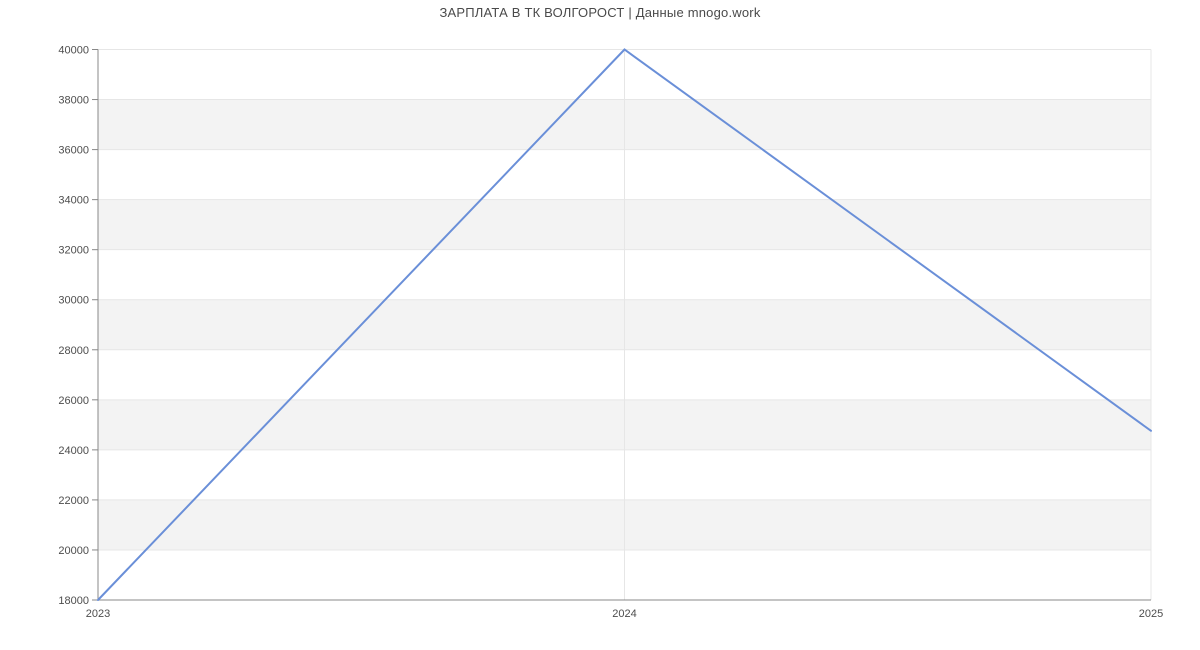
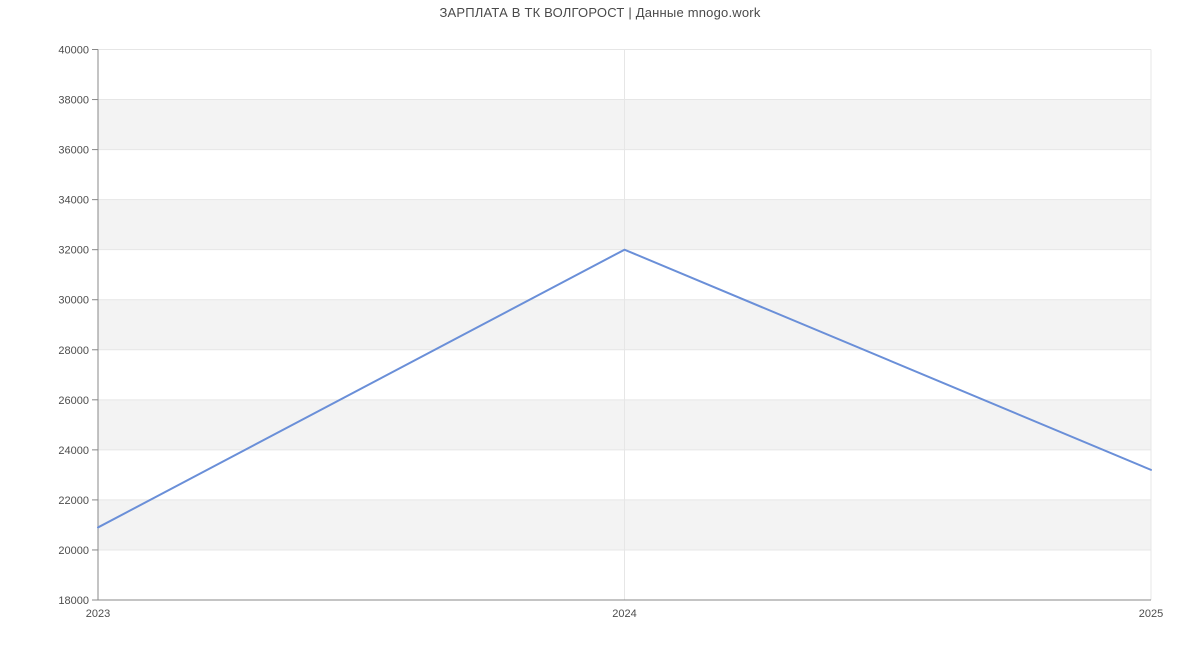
2023: 18000 -> 20900
2024: 40000 -> 32000
2025: 24800 -> 23200
